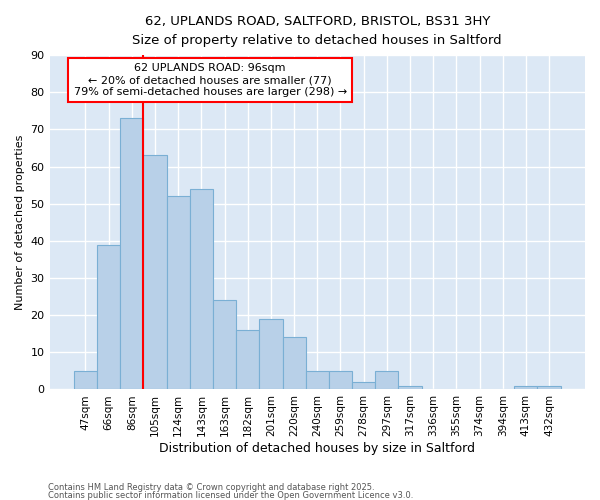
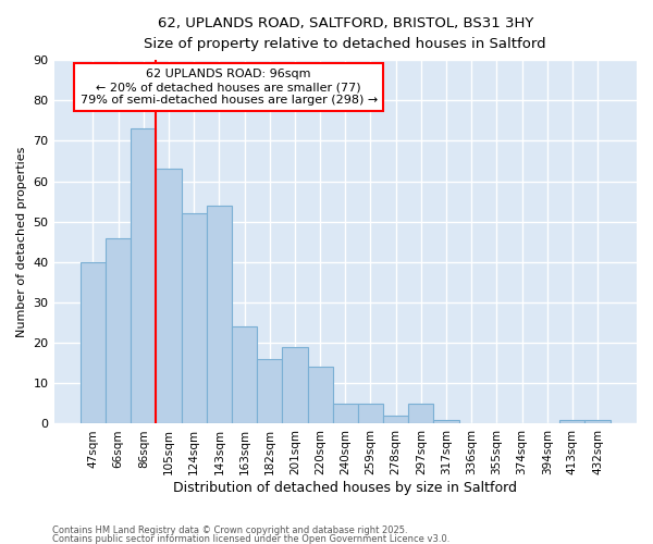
47sqm: 5 -> 40
66sqm: 39 -> 46
